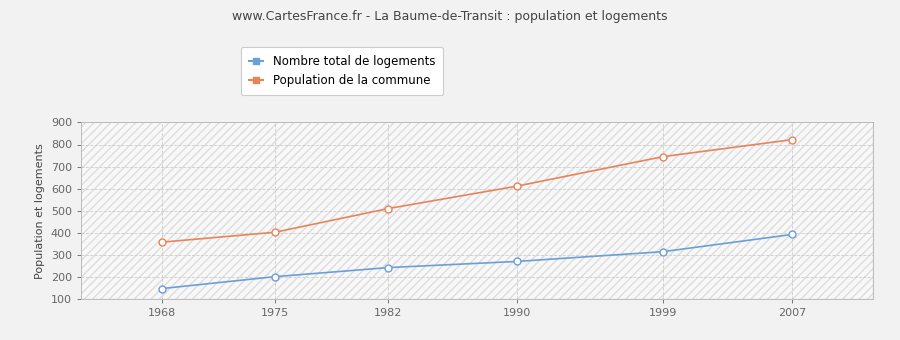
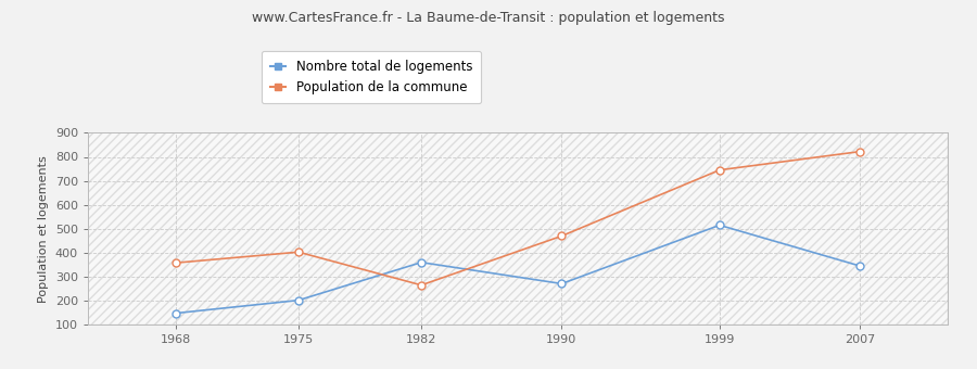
Nombre total de logements/1982: 243 -> 360
Population de la commune/1982: 510 -> 265
Population de la commune/1990: 612 -> 470
Nombre total de logements/1999: 315 -> 515
Nombre total de logements/2007: 393 -> 345
